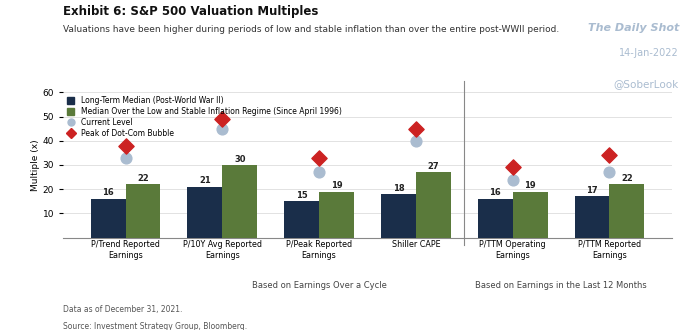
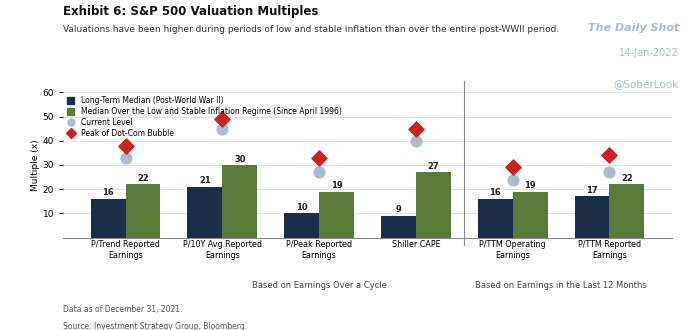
Long-Term Median (Post-World War II)/P/Peak Reported Earnings: 15 -> 10
Long-Term Median (Post-World War II)/Shiller CAPE: 18 -> 9
